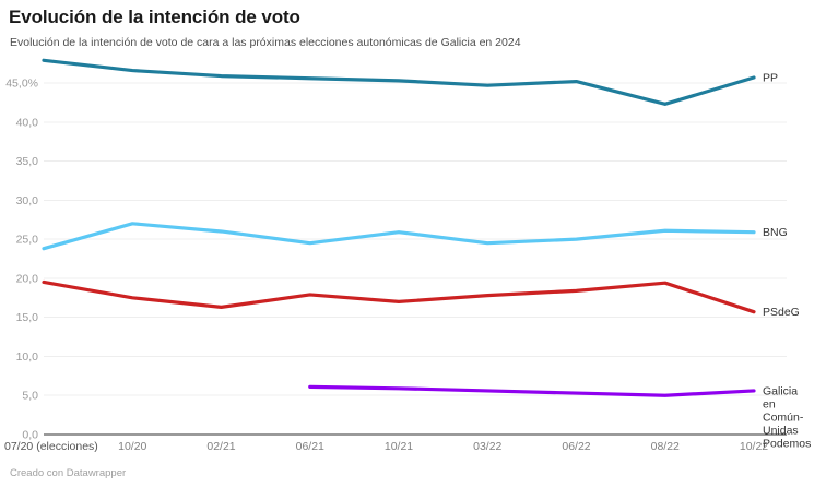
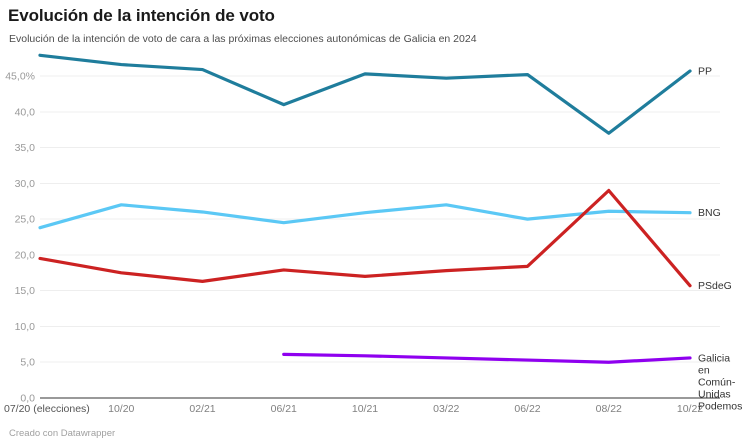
PP/06/21: 46% -> 41%
BNG/03/22: 24% -> 27%
PP/08/22: 42% -> 37%
PSdeG/08/22: 19% -> 29%
